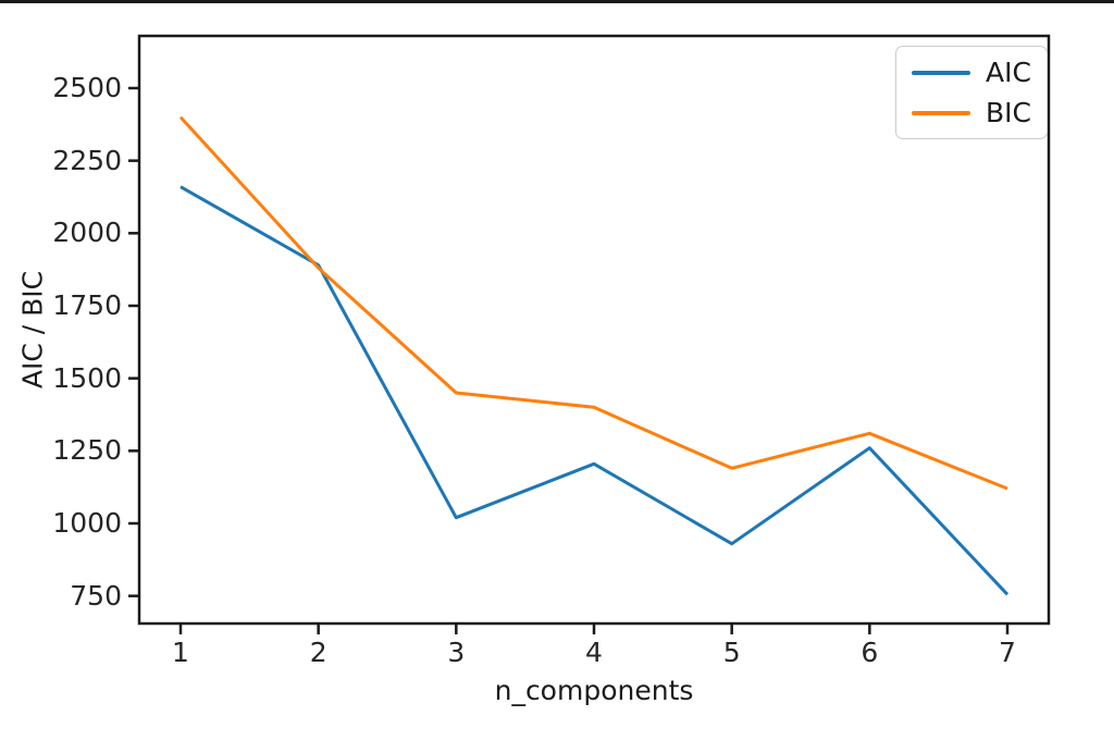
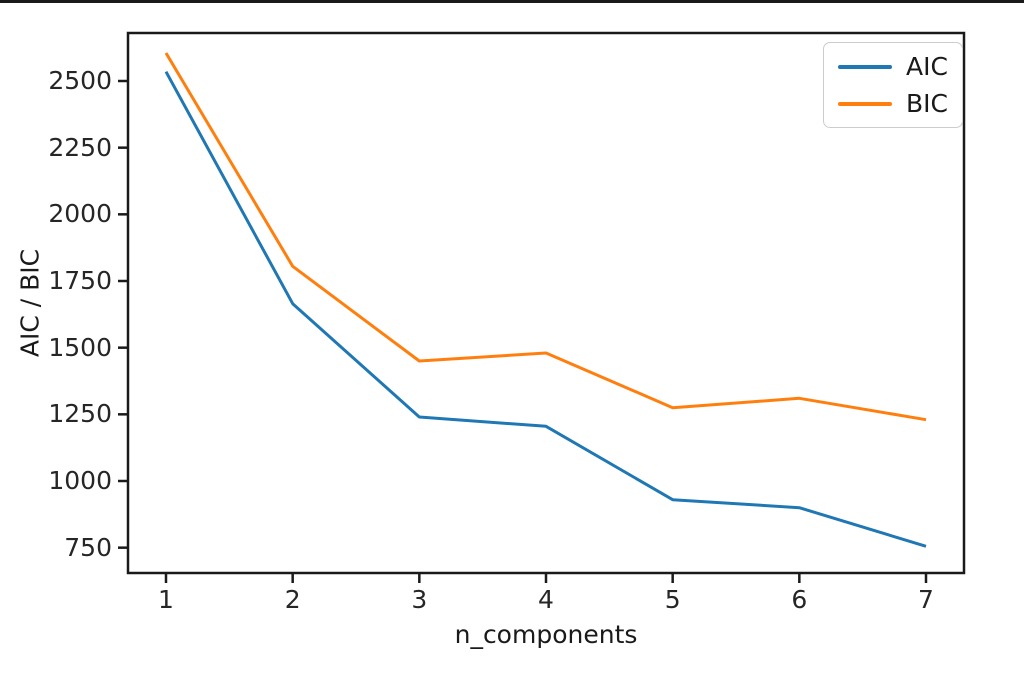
AIC/1: 2160 -> 2540
BIC/1: 2400 -> 2600
AIC/2: 1890 -> 1660
BIC/2: 1880 -> 1800
AIC/3: 1020 -> 1240
BIC/4: 1400 -> 1480
BIC/5: 1190 -> 1280
AIC/6: 1260 -> 900
BIC/7: 1120 -> 1230
